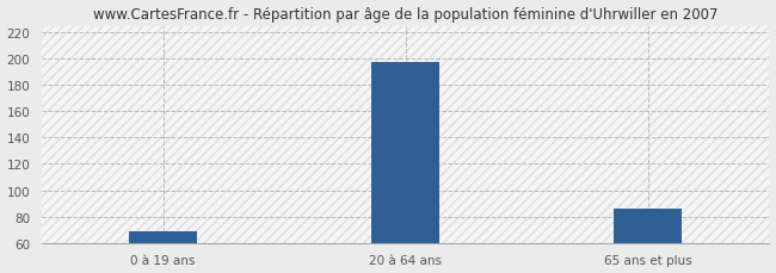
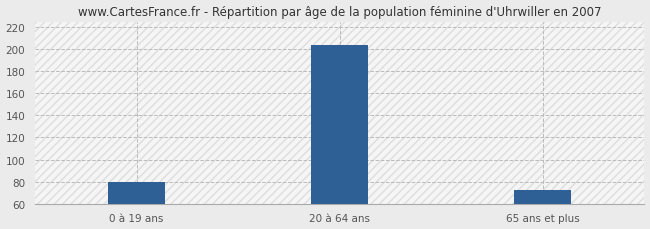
0 à 19 ans: 69 -> 80
20 à 64 ans: 197 -> 204
65 ans et plus: 86 -> 72
